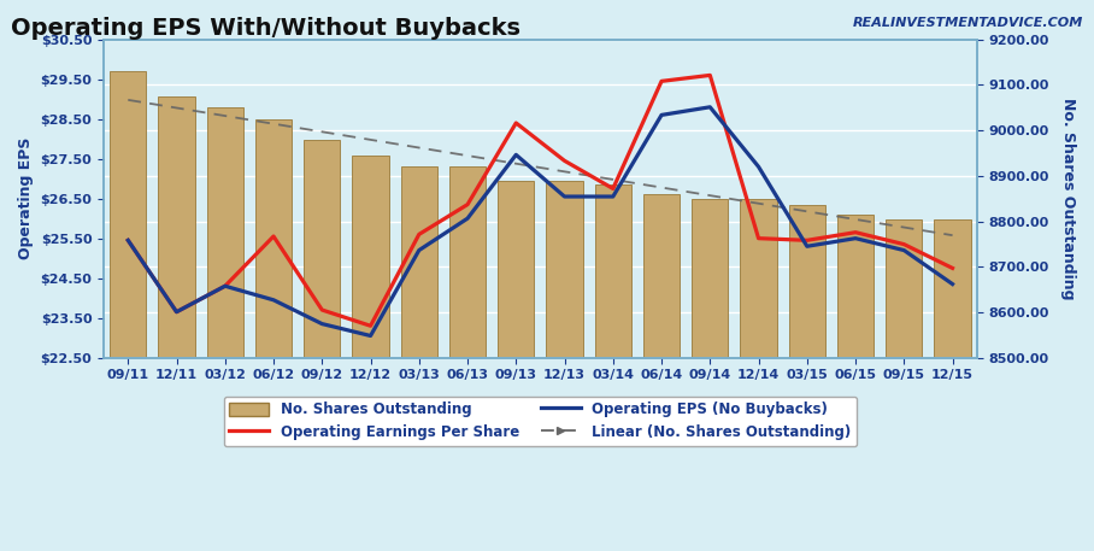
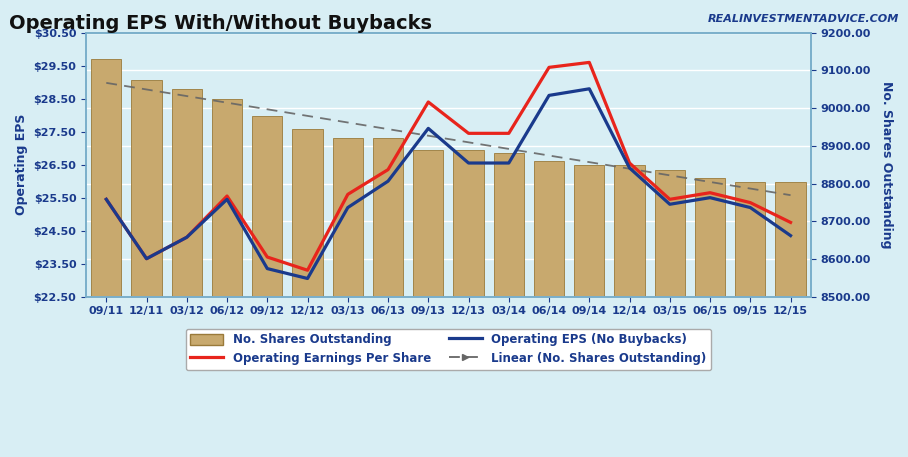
Operating EPS (No Buybacks)/06/12: $23.95 -> $25.45
Operating Earnings Per Share/03/14: $26.75 -> $27.45
Operating Earnings Per Share/12/14: $25.50 -> $26.55
Operating EPS (No Buybacks)/12/14: $27.30 -> $26.40
